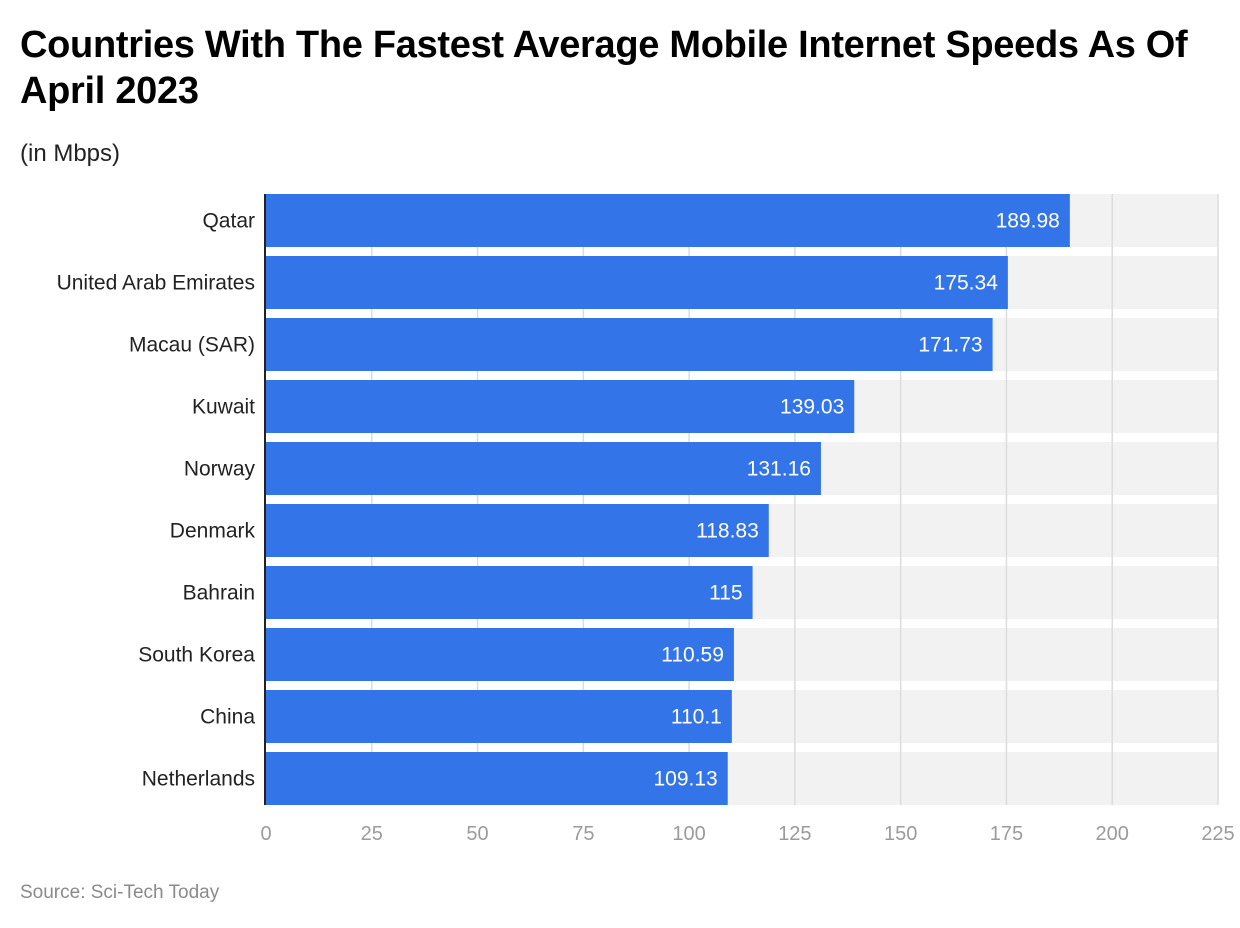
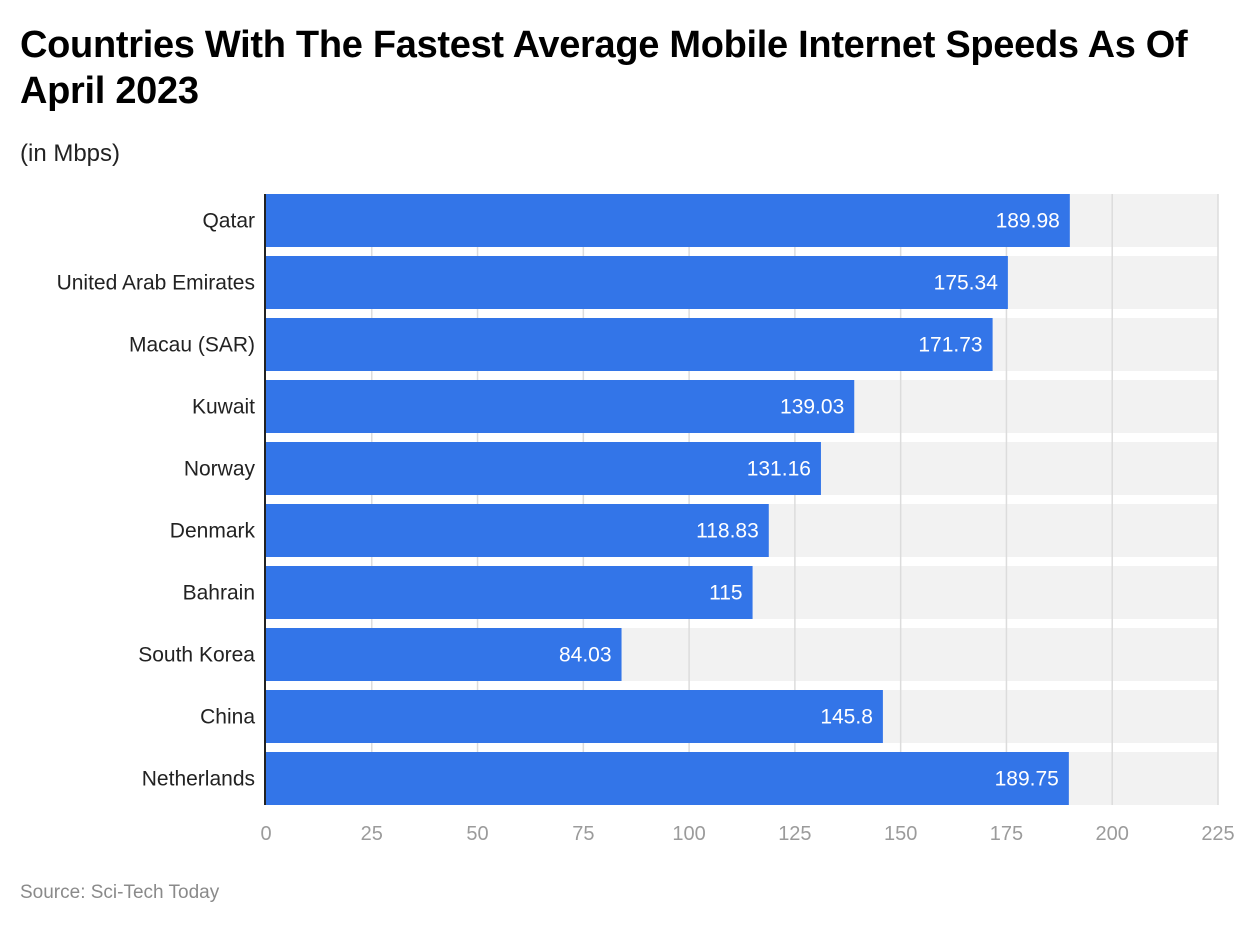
South Korea: 110.59 -> 84.03
China: 110.1 -> 145.8
Netherlands: 109.13 -> 189.75
